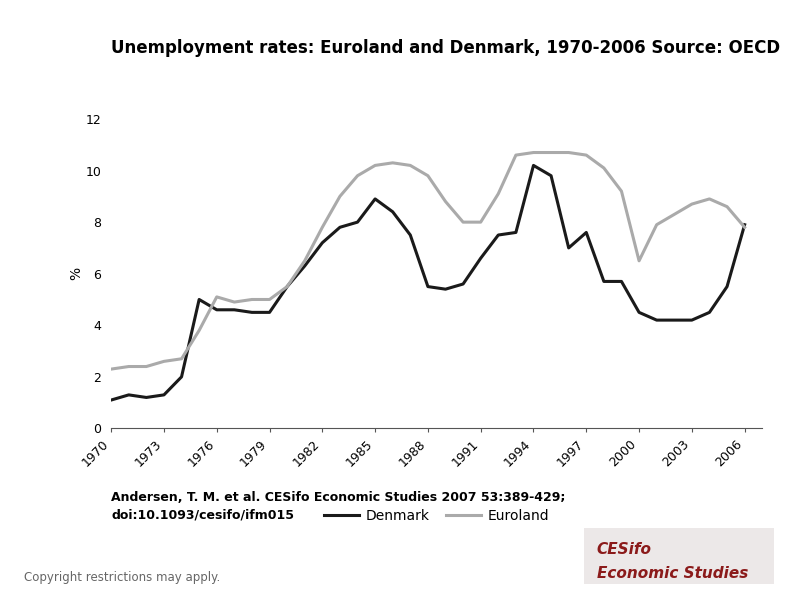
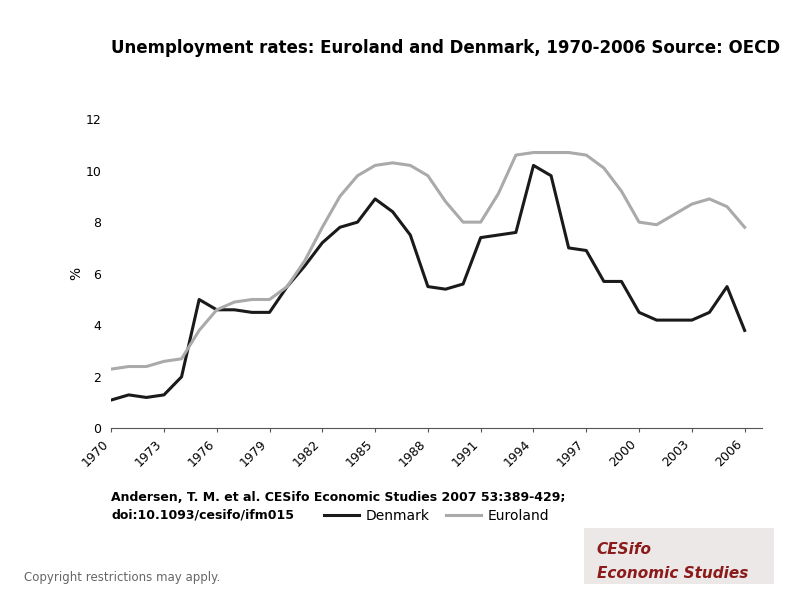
Euroland/1976: 5.1 -> 4.6
Denmark/1991: 6.6 -> 7.4
Denmark/1997: 7.6 -> 6.9
Euroland/2000: 6.5 -> 8.0
Denmark/2006: 7.9 -> 3.8
